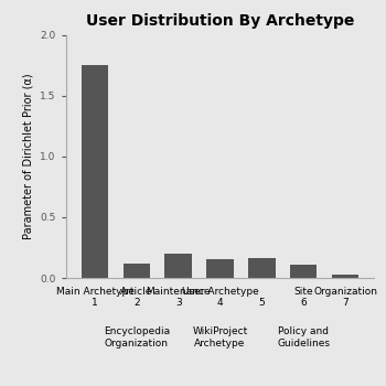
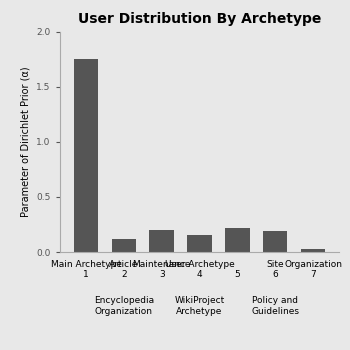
5: 0.16 -> 0.22
Site 6: 0.11 -> 0.19
